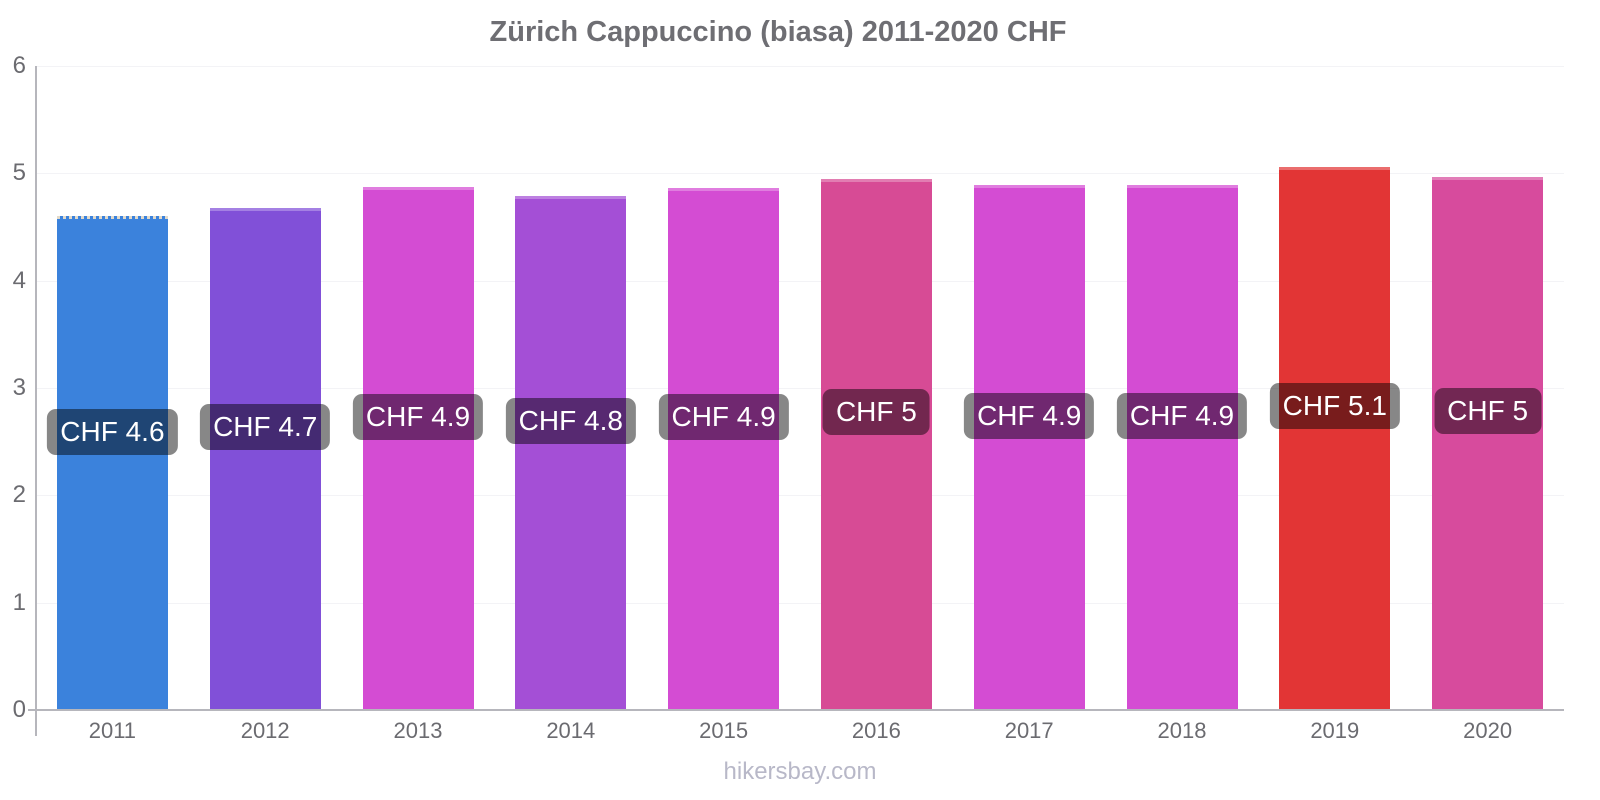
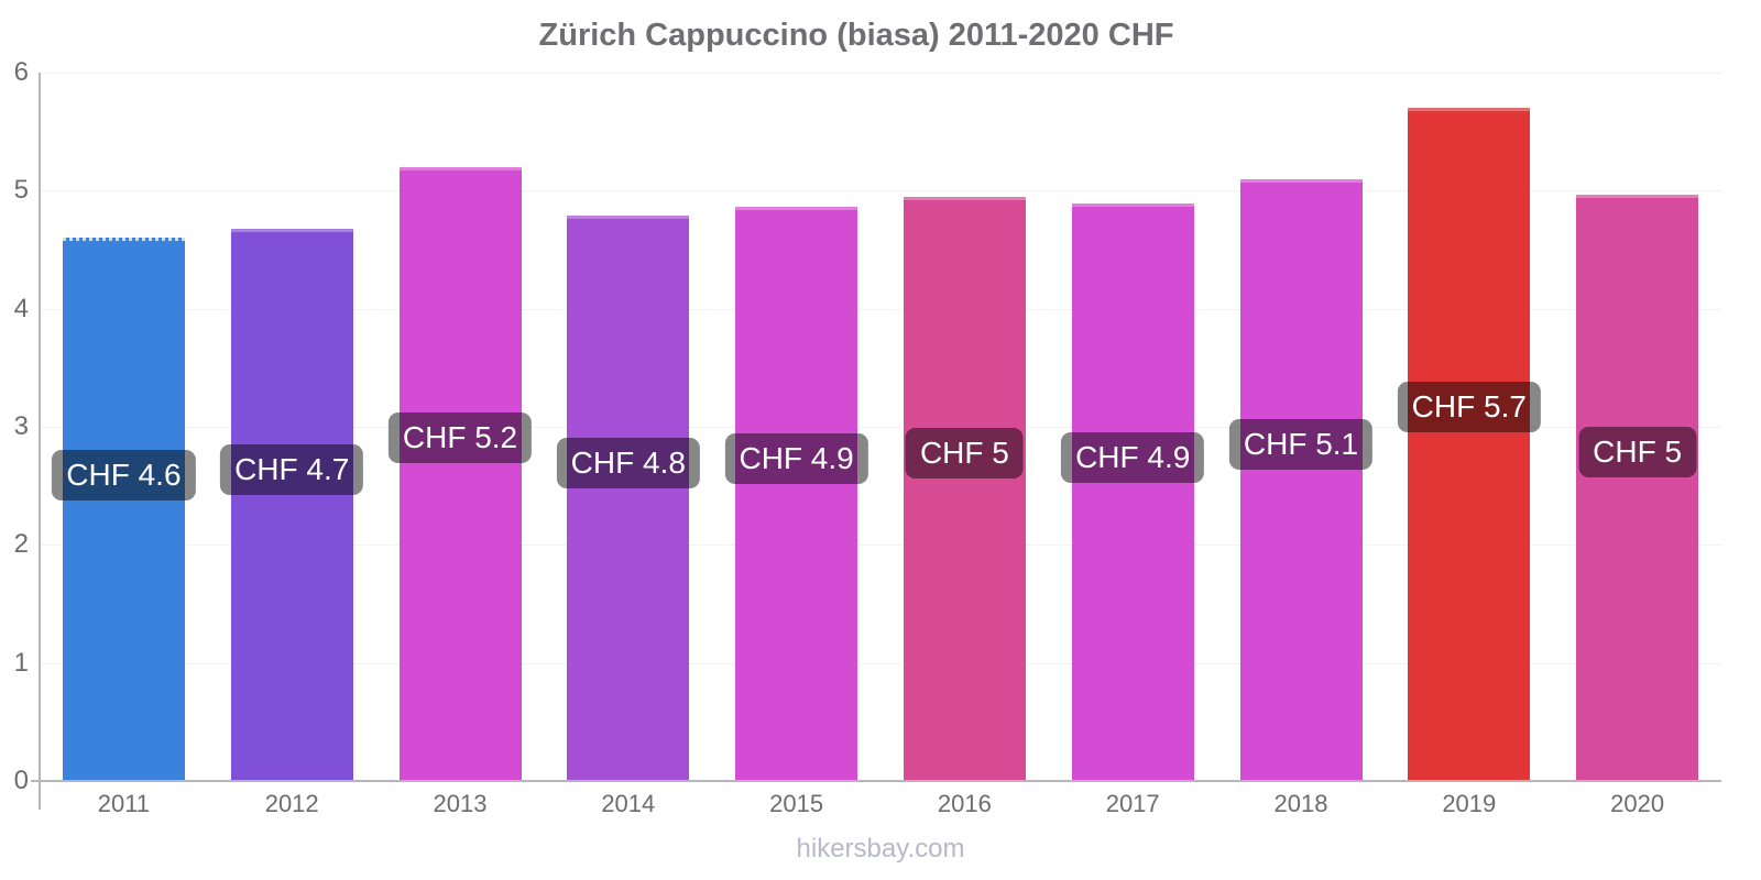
2013: 4.9 -> 5.2
2018: 4.9 -> 5.1
2019: 5.1 -> 5.7
